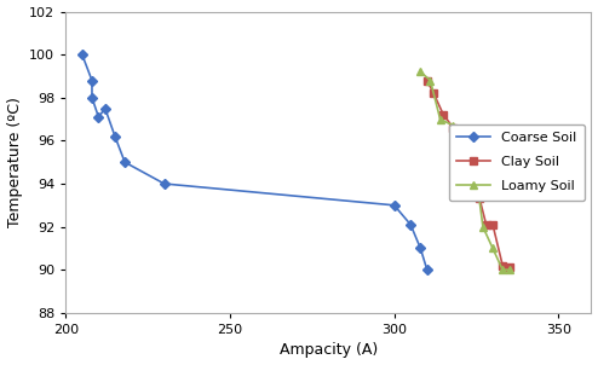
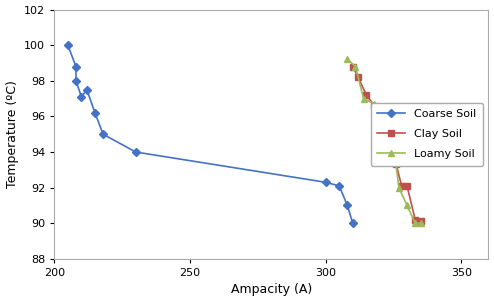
Coarse Soil/300: 93.0 -> 92.3
